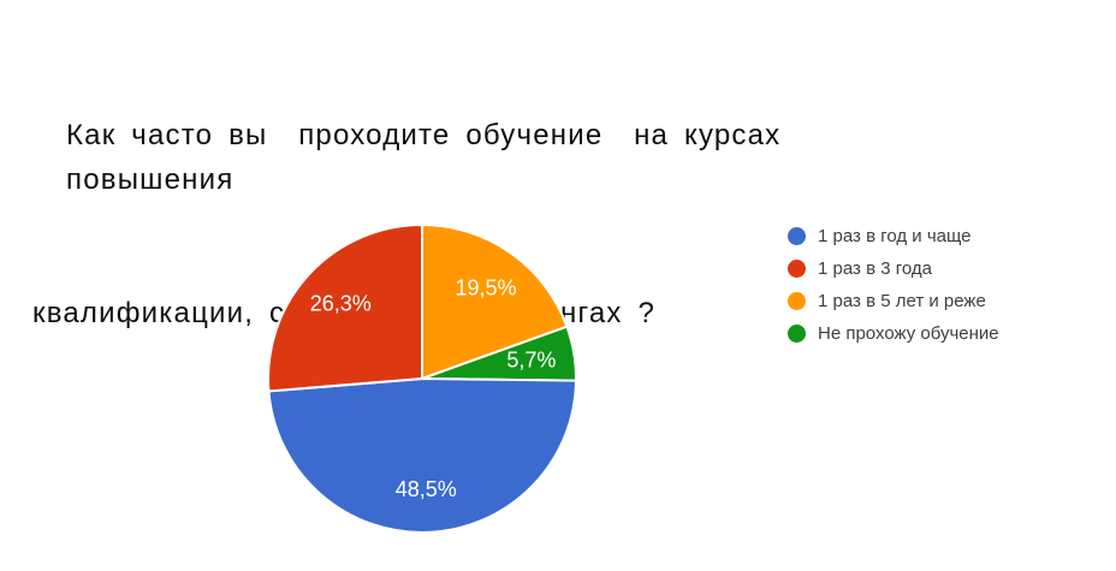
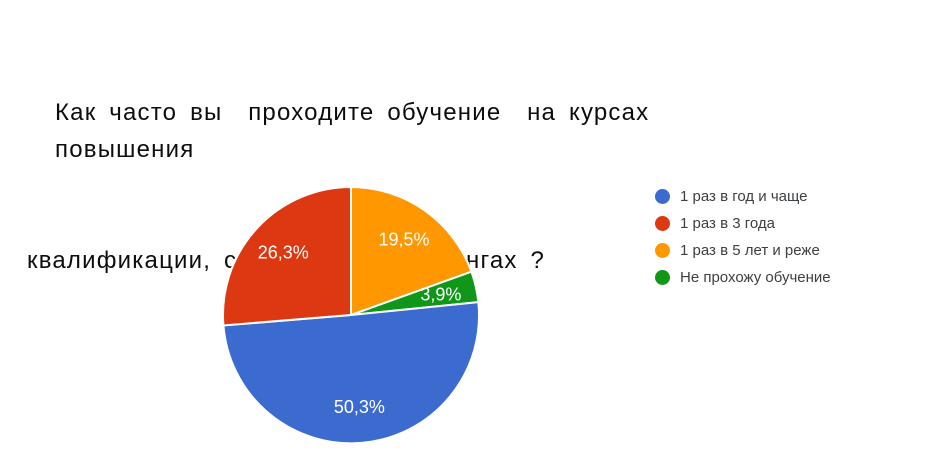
Не прохожу обучение: 5,7% -> 3,9%
1 раз в год и чаще: 48,5% -> 50,3%
